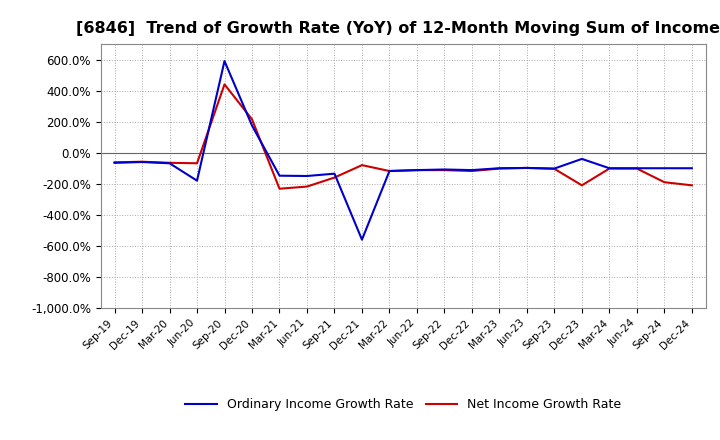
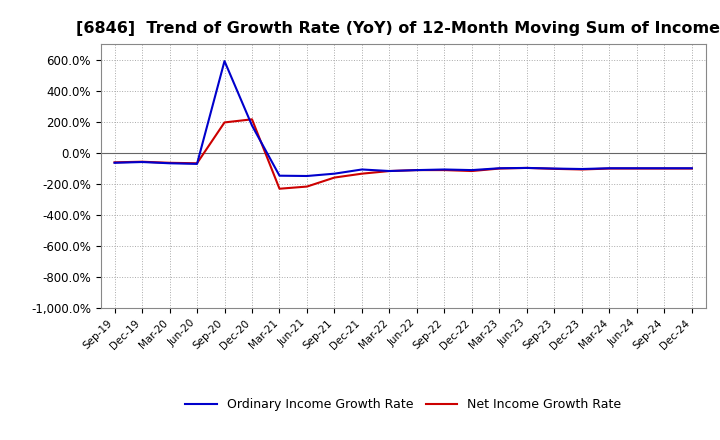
Ordinary Income Growth Rate/Jun-20: -180% -> -70%
Net Income Growth Rate/Sep-20: 440% -> 200%
Ordinary Income Growth Rate/Dec-21: -560% -> -110%
Net Income Growth Rate/Dec-21: -80% -> -140%
Ordinary Income Growth Rate/Dec-23: -40% -> -100%
Net Income Growth Rate/Dec-23: -210% -> -110%
Net Income Growth Rate/Sep-24: -190% -> -100%
Net Income Growth Rate/Dec-24: -210% -> -100%
